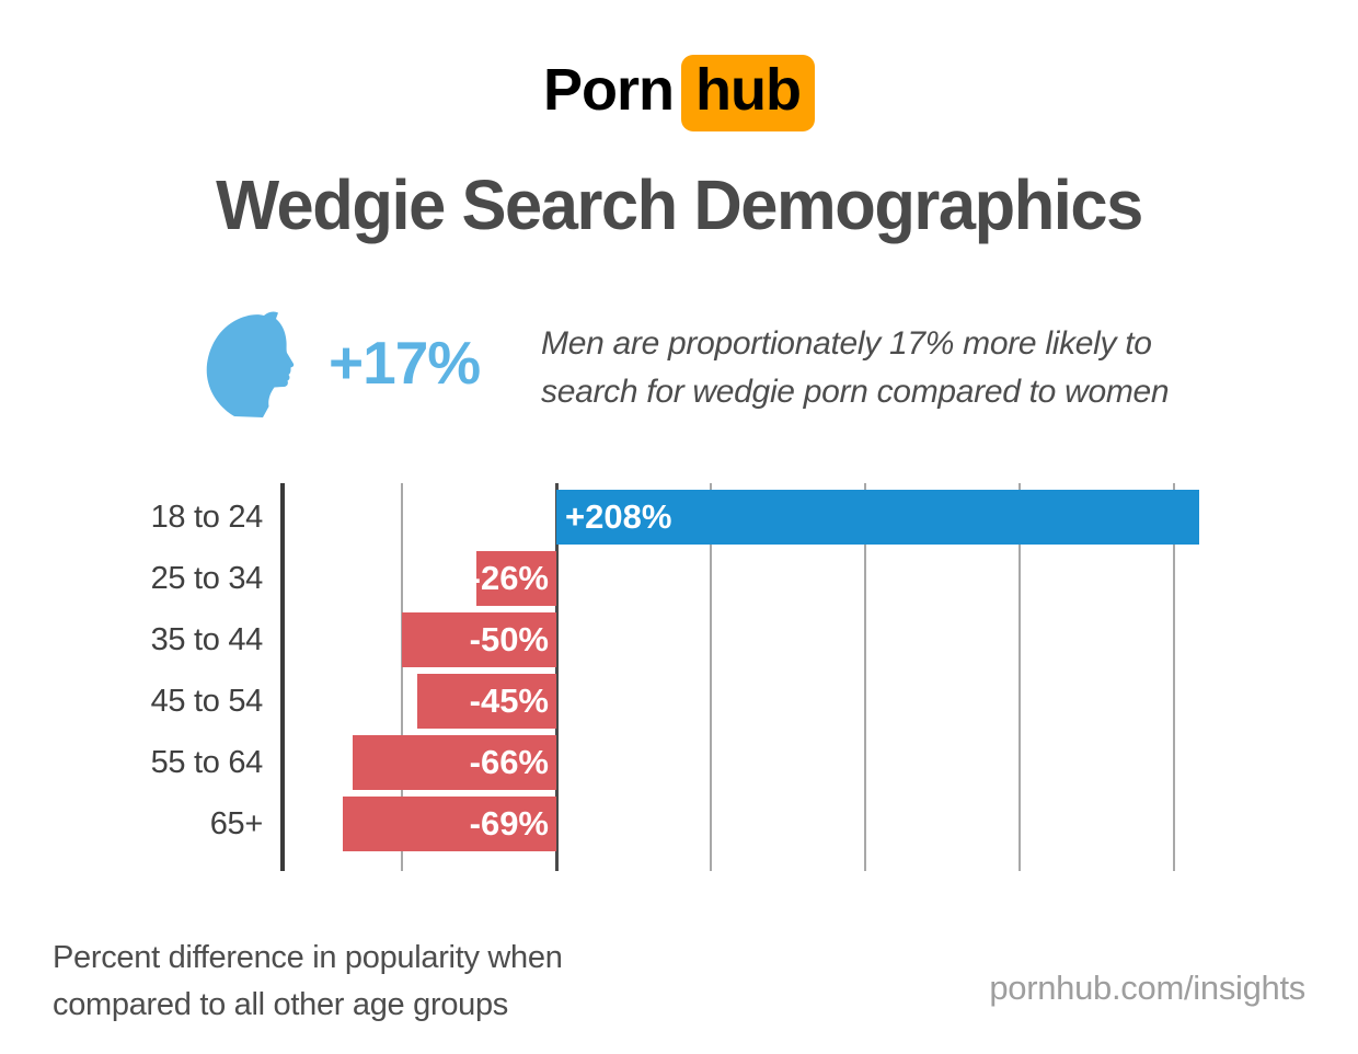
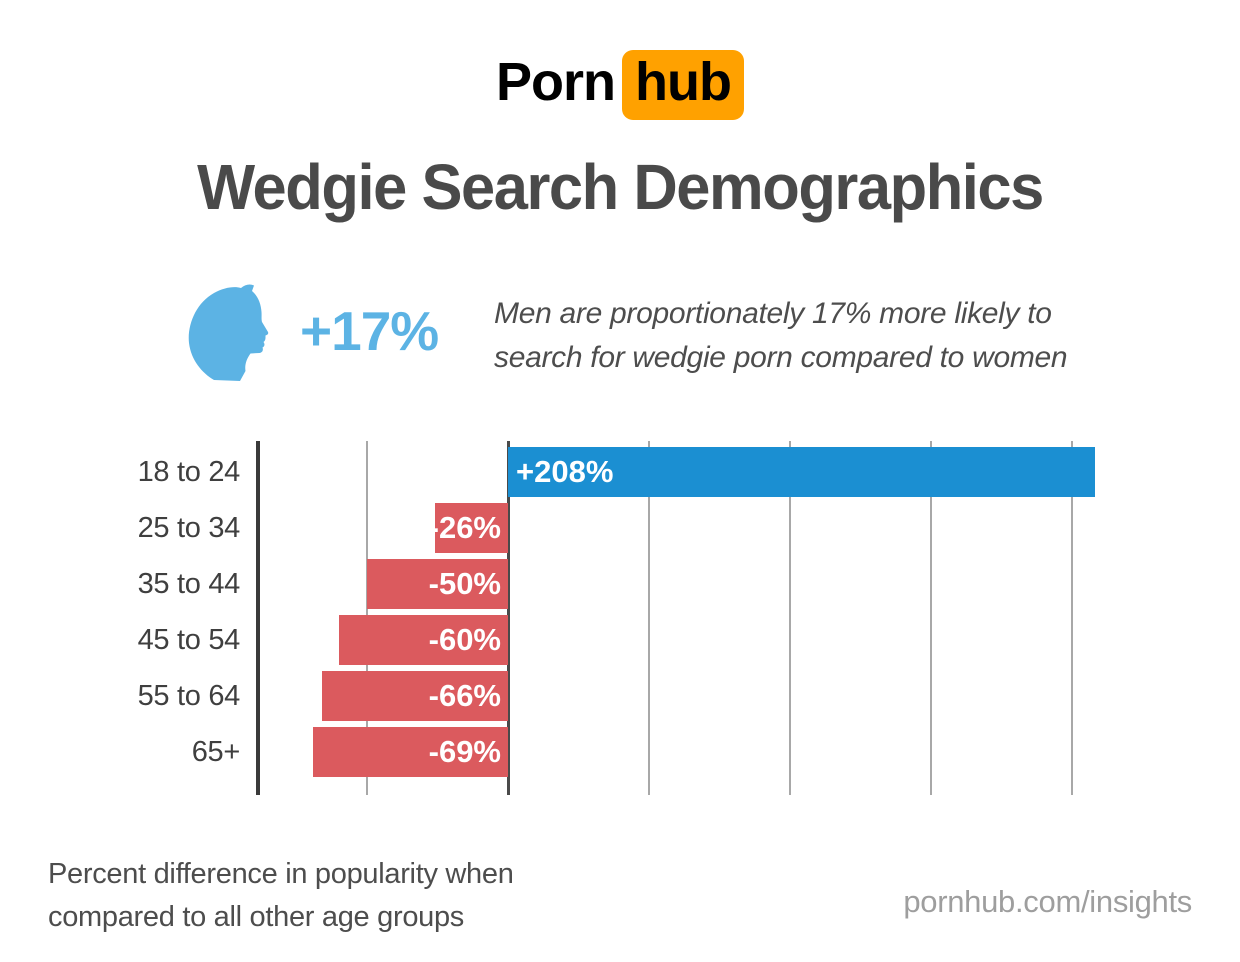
45 to 54: -45% -> -60%
